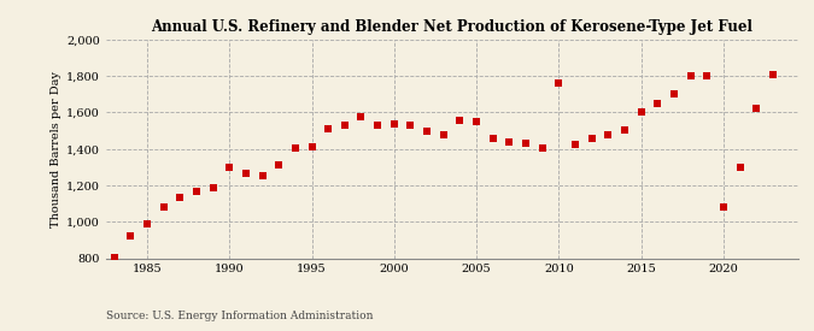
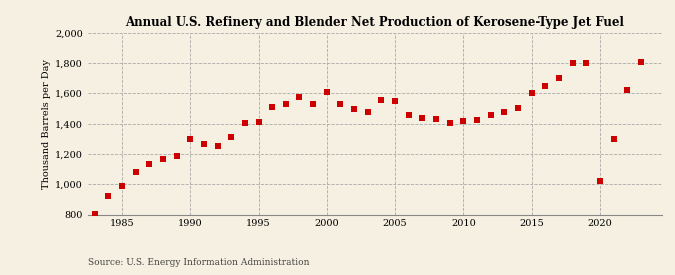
2000: 1,540 -> 1,610
2010: 1,760 -> 1,420
2020: 1,080 -> 1,020
